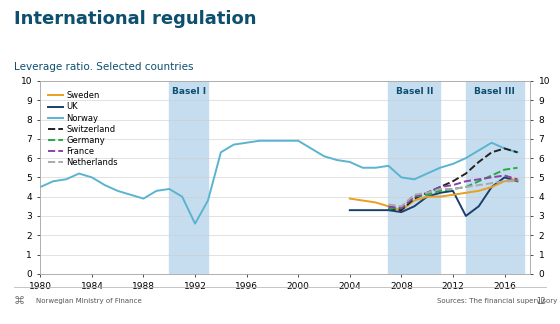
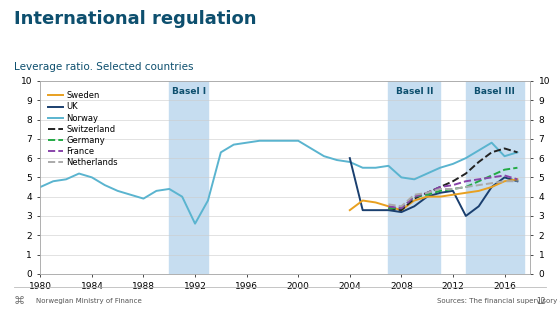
UK/2004: 3.3 -> 6.0
Sweden/2004: 3.9 -> 3.3
Norway/2016: 6.5 -> 6.1
